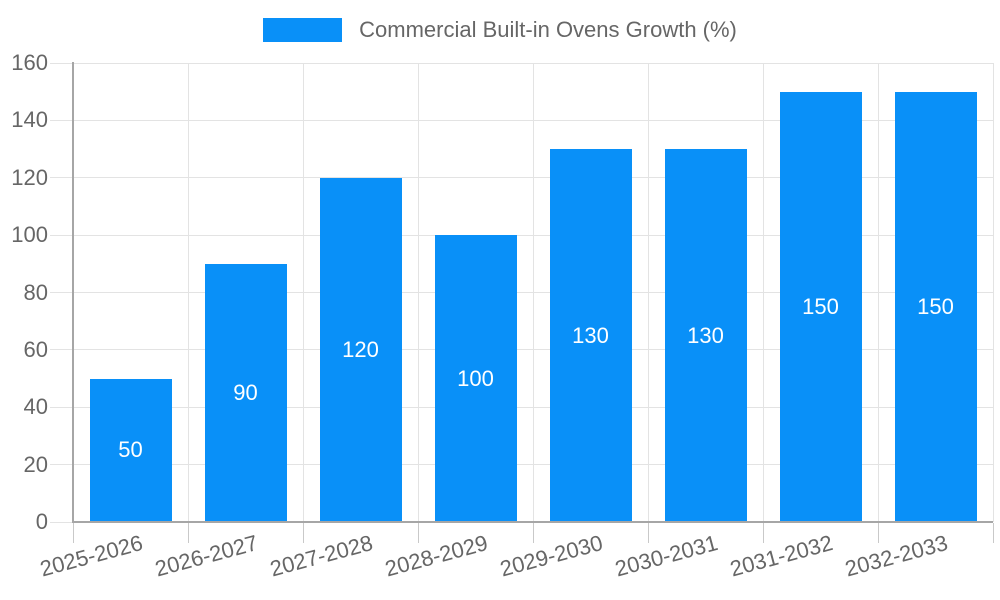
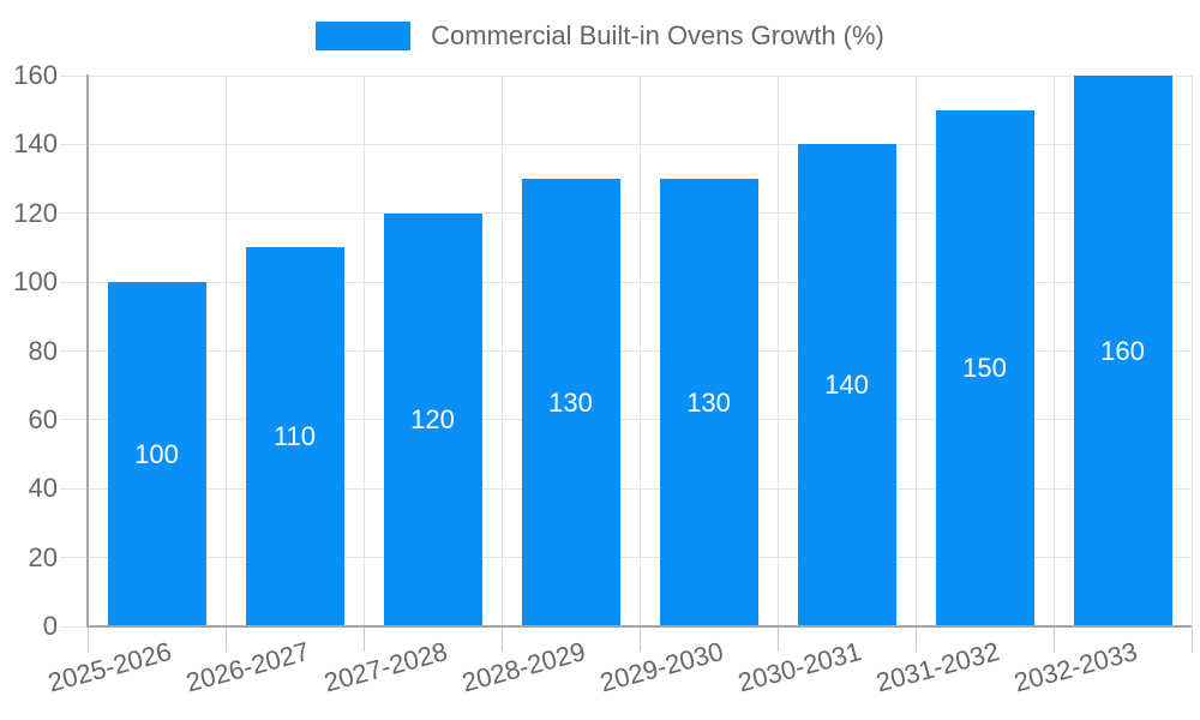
2025-2026: 50 -> 100
2026-2027: 90 -> 110
2028-2029: 100 -> 130
2030-2031: 130 -> 140
2032-2033: 150 -> 160
